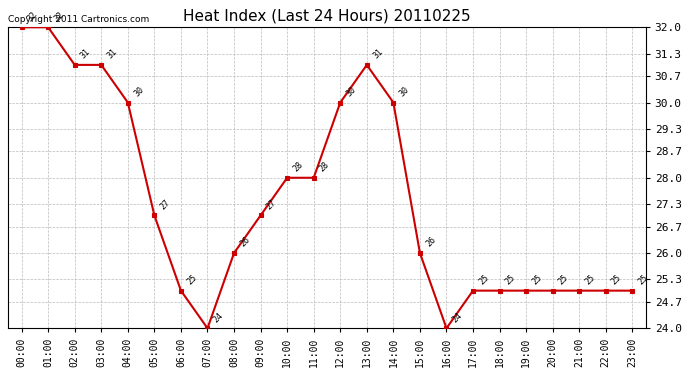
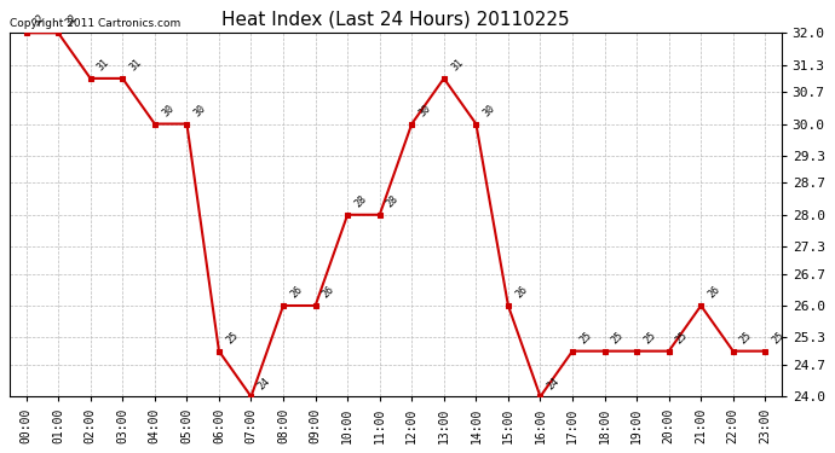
05:00: 27 -> 30
09:00: 27 -> 26
21:00: 25 -> 26
